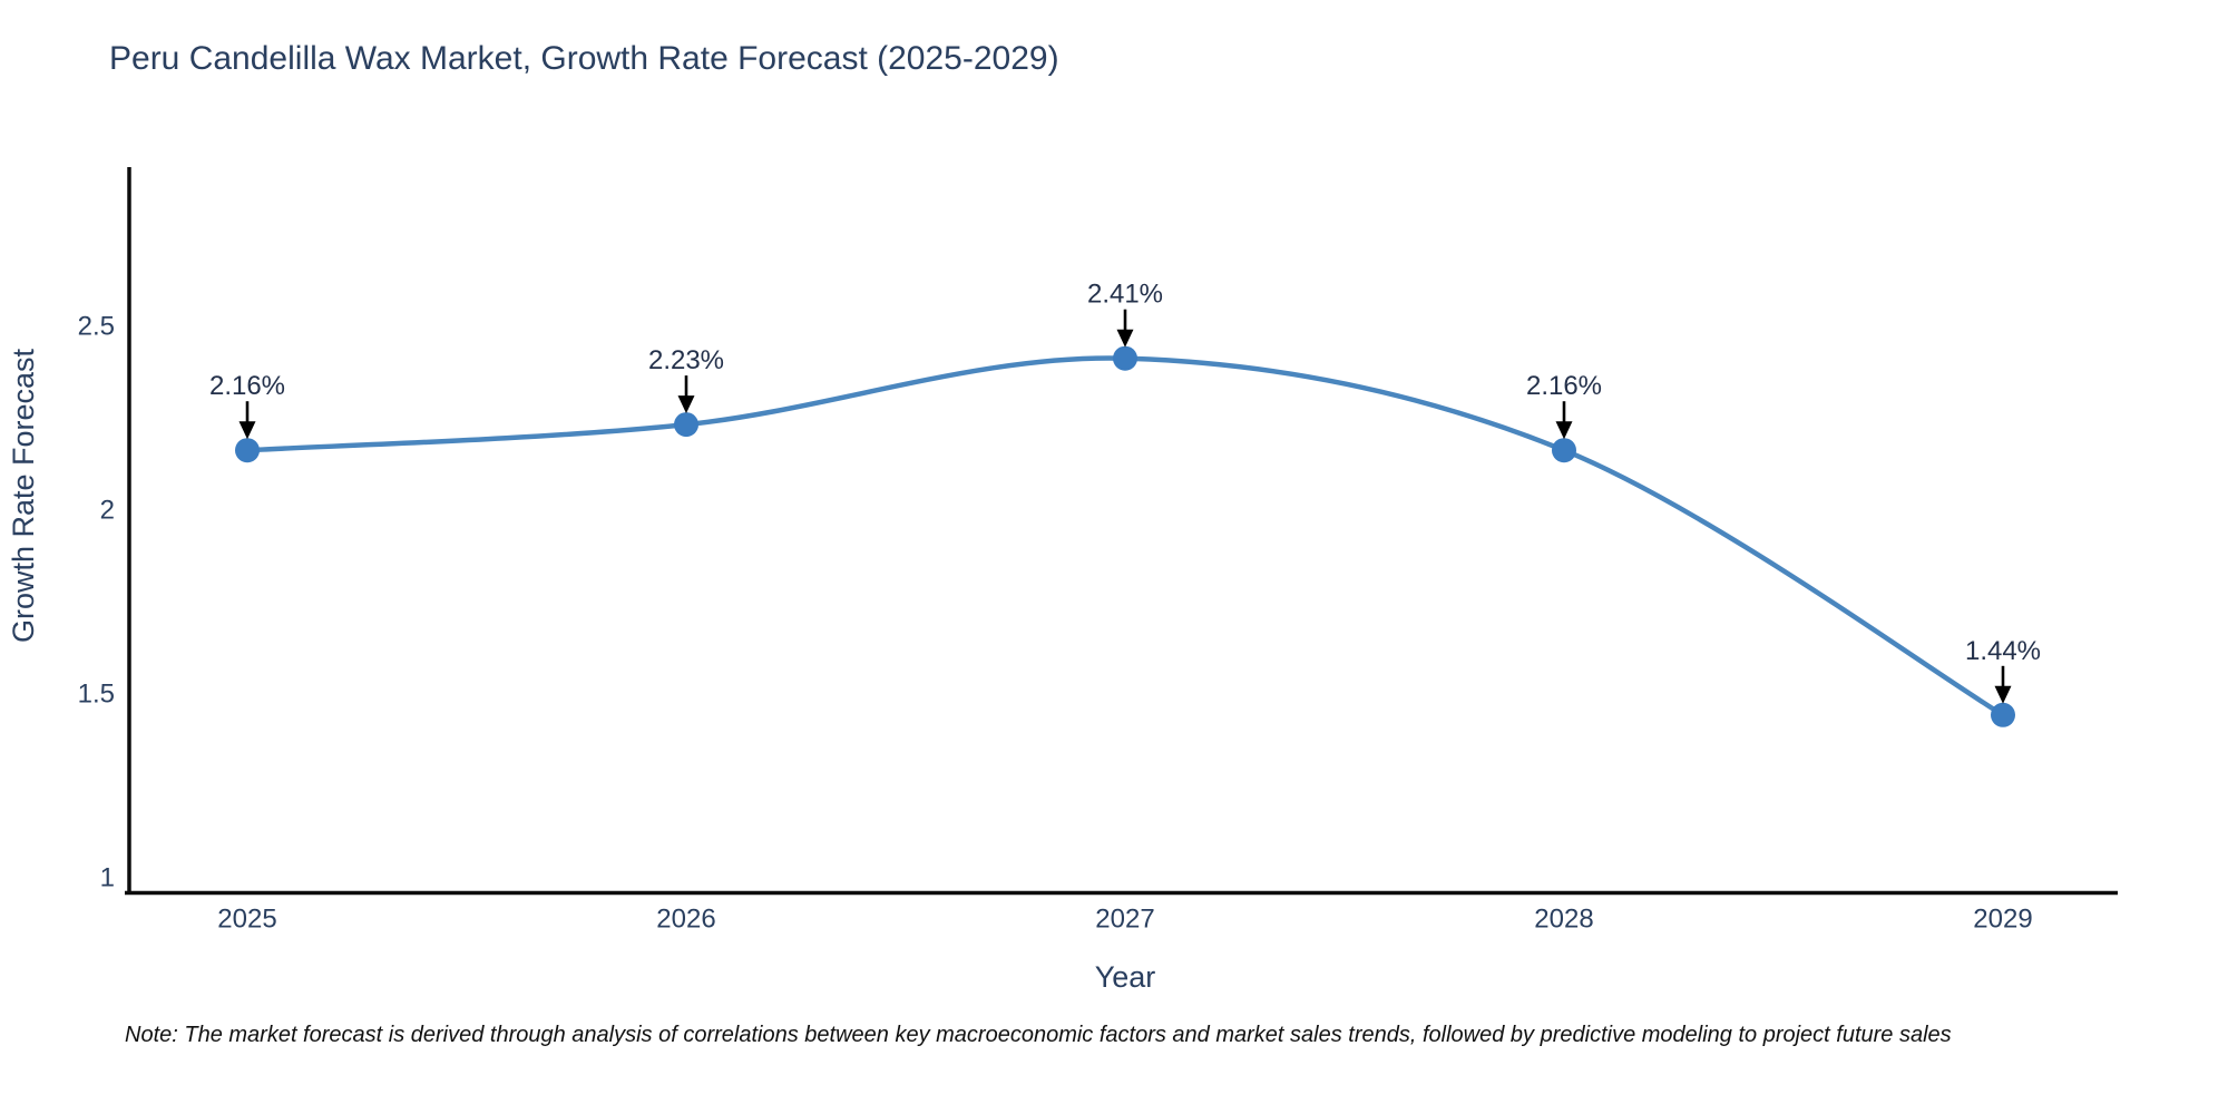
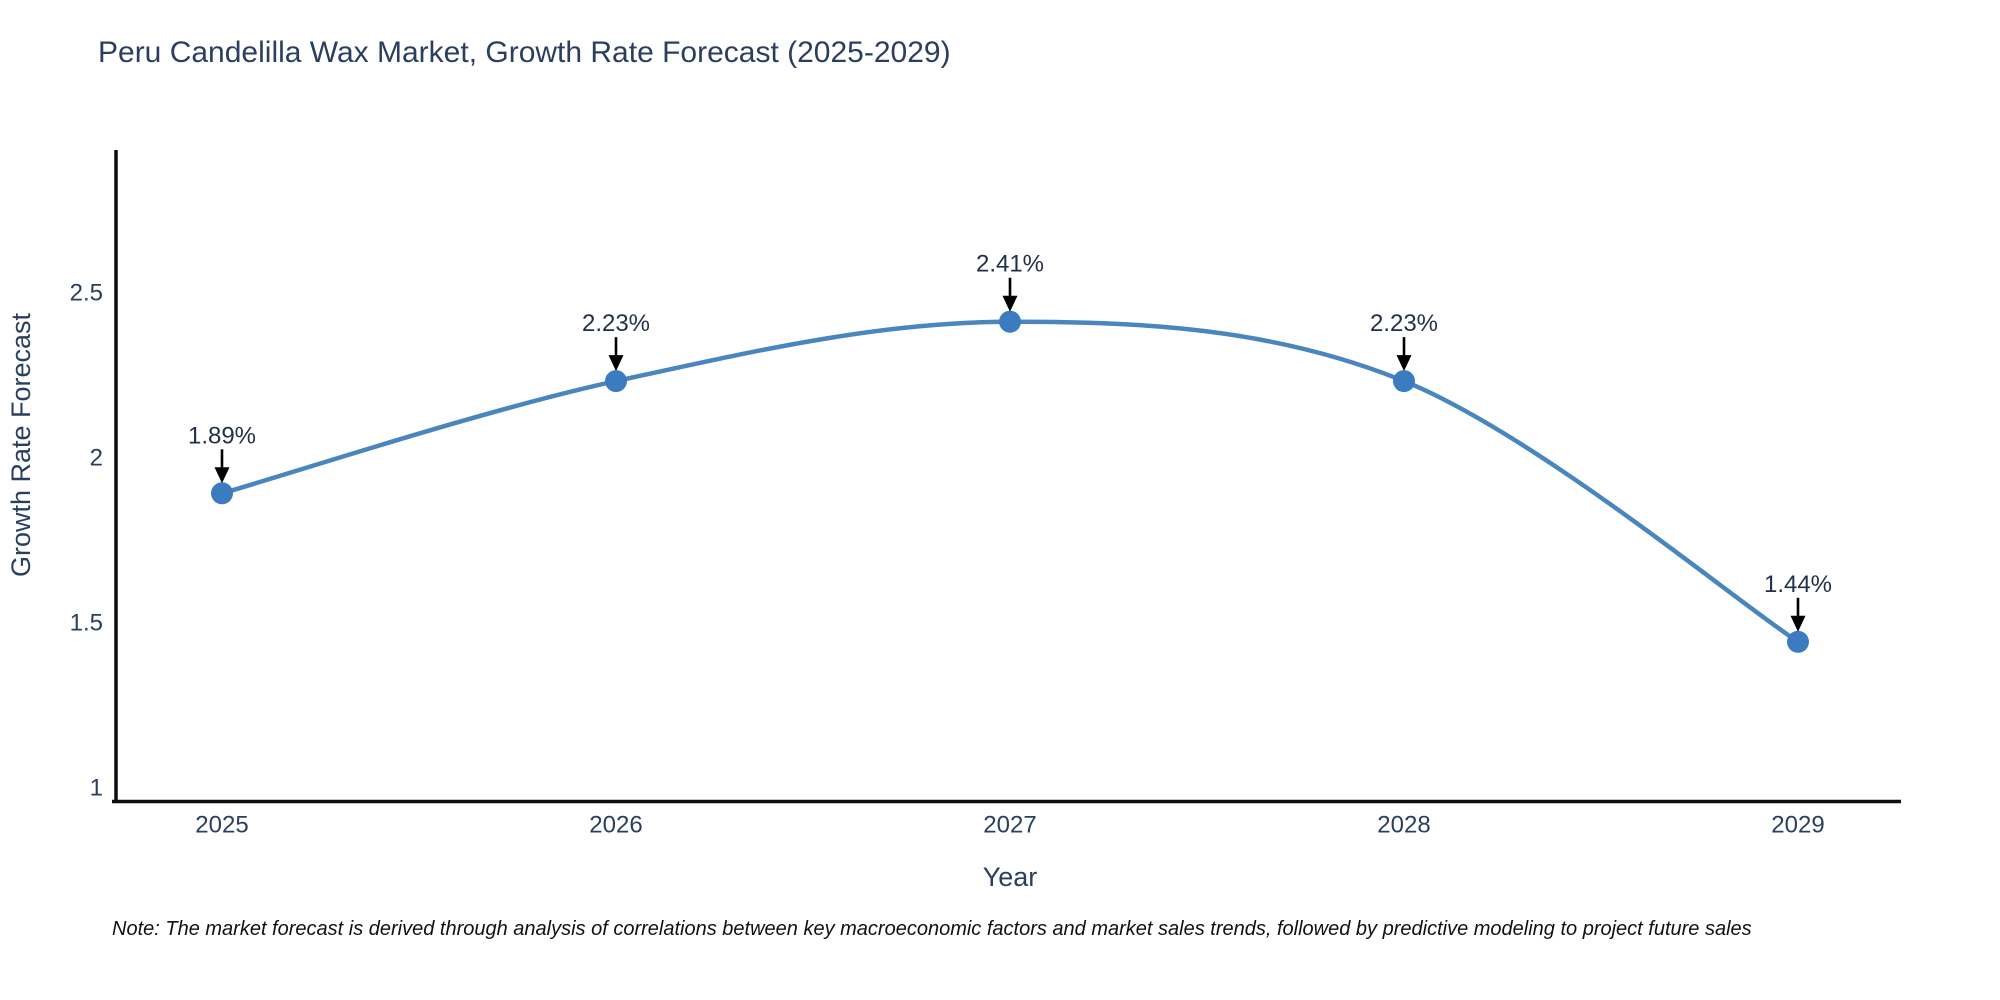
2025: 2.16% -> 1.89%
2028: 2.16% -> 2.23%
